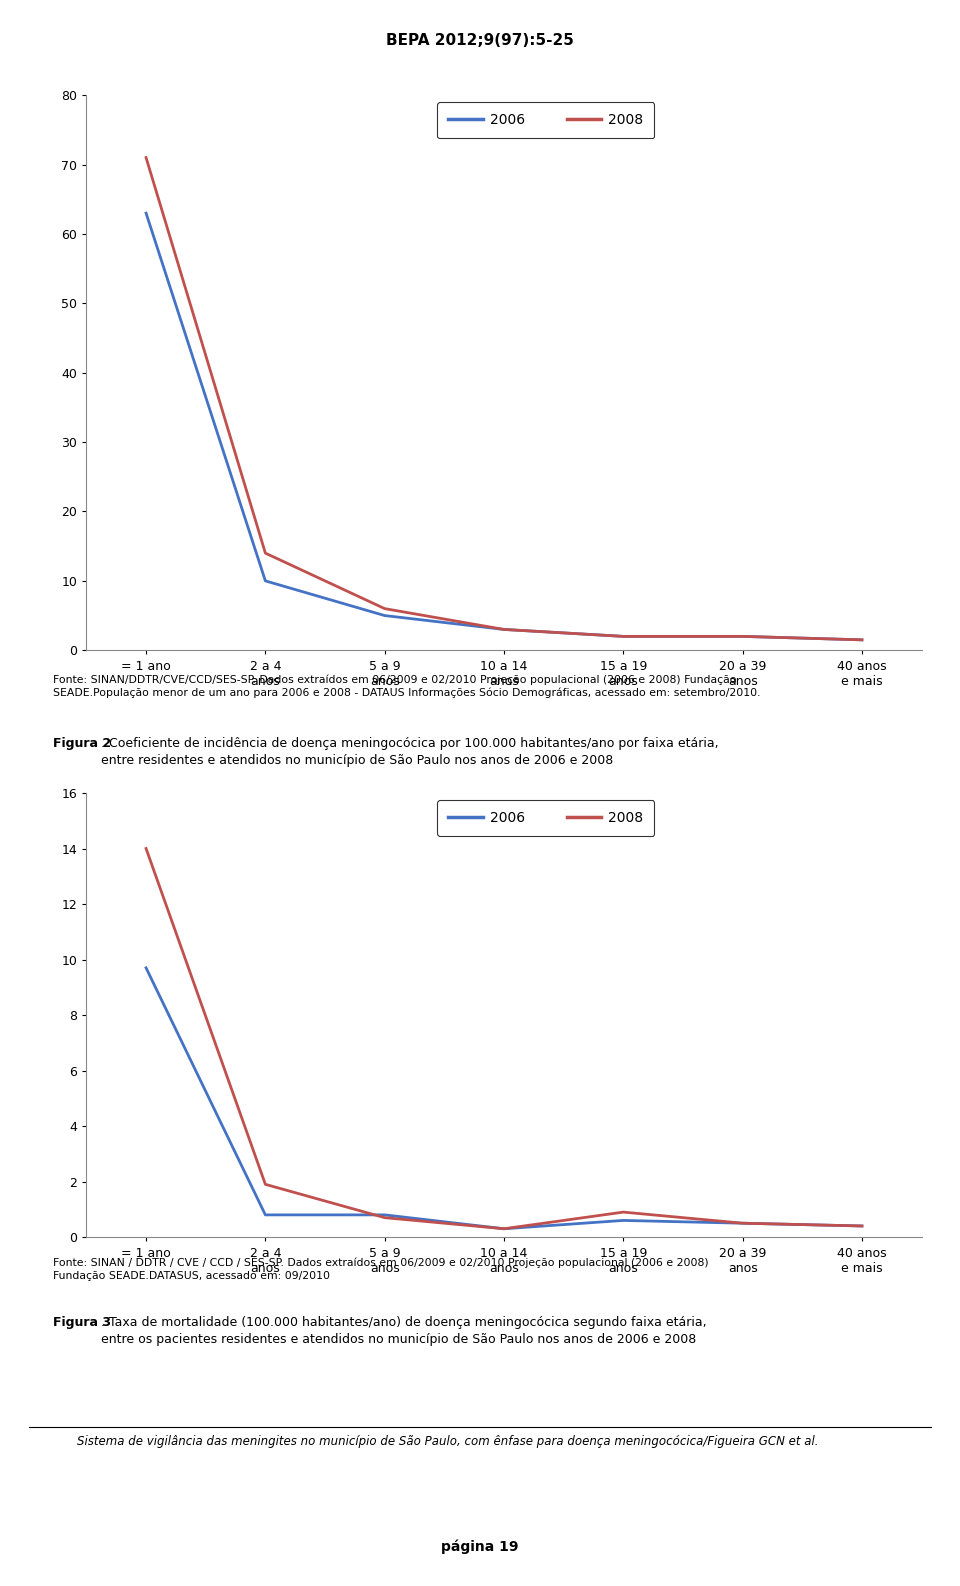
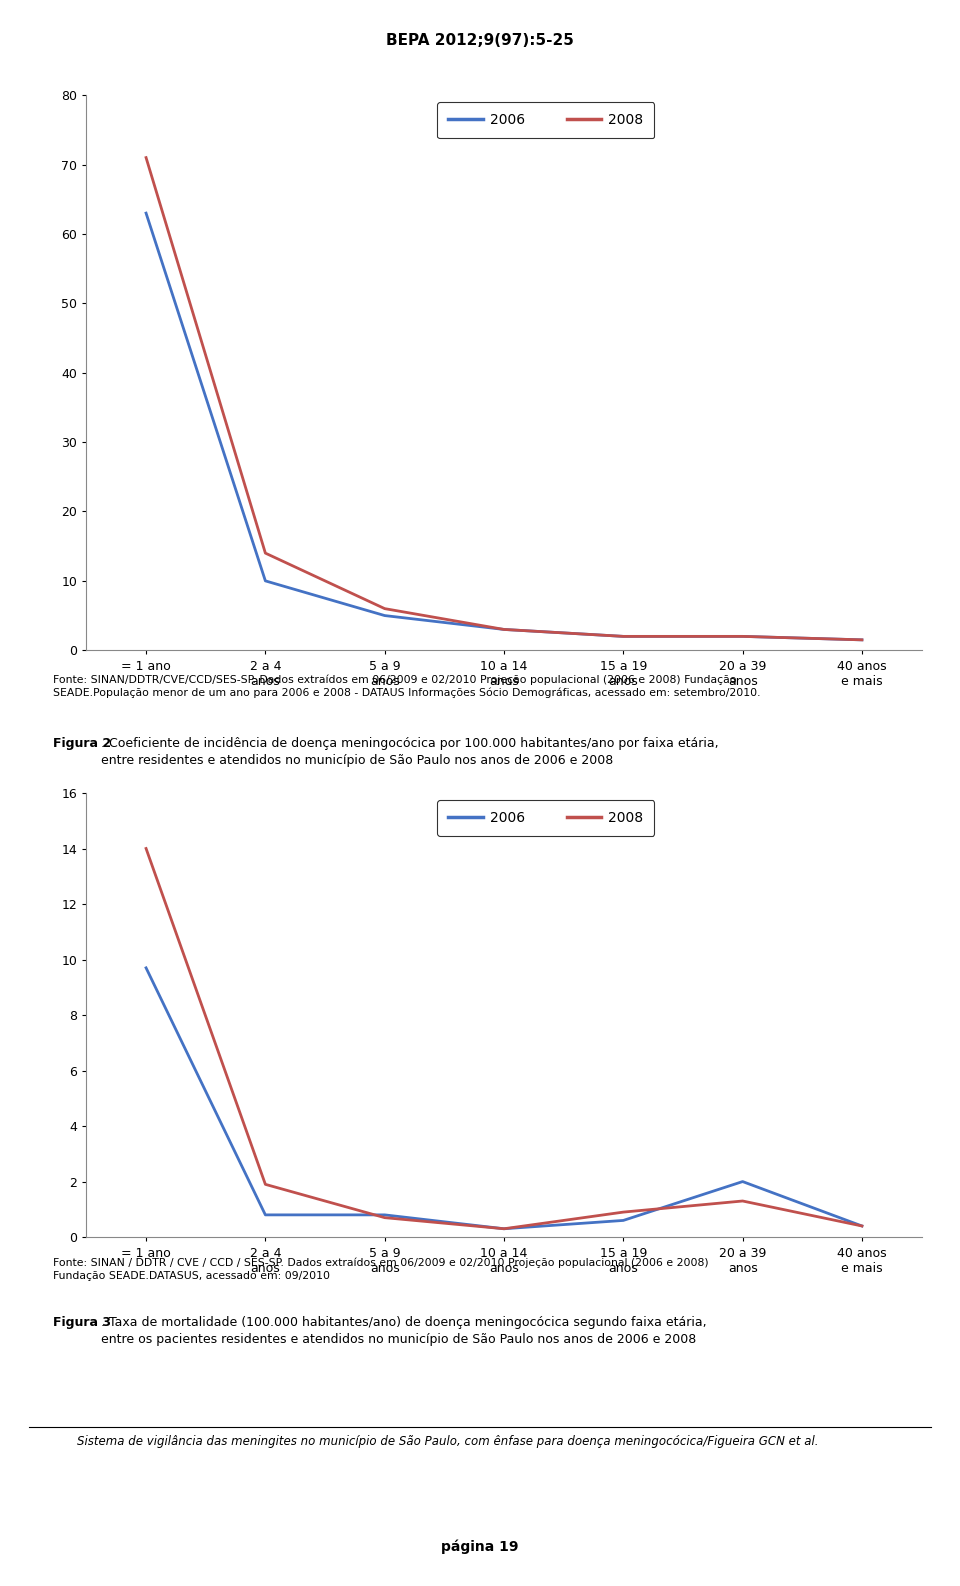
2006/20 a 39 anos: 0.5 -> 2.0
2008/20 a 39 anos: 0.5 -> 1.3
